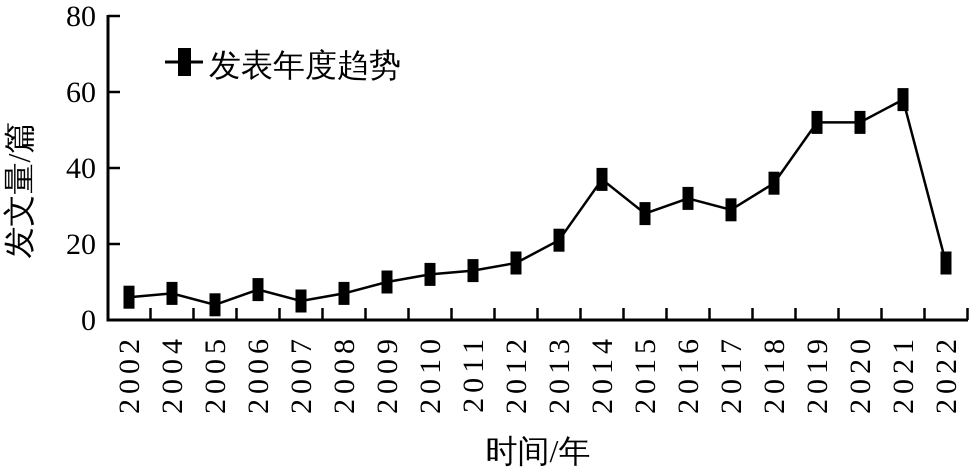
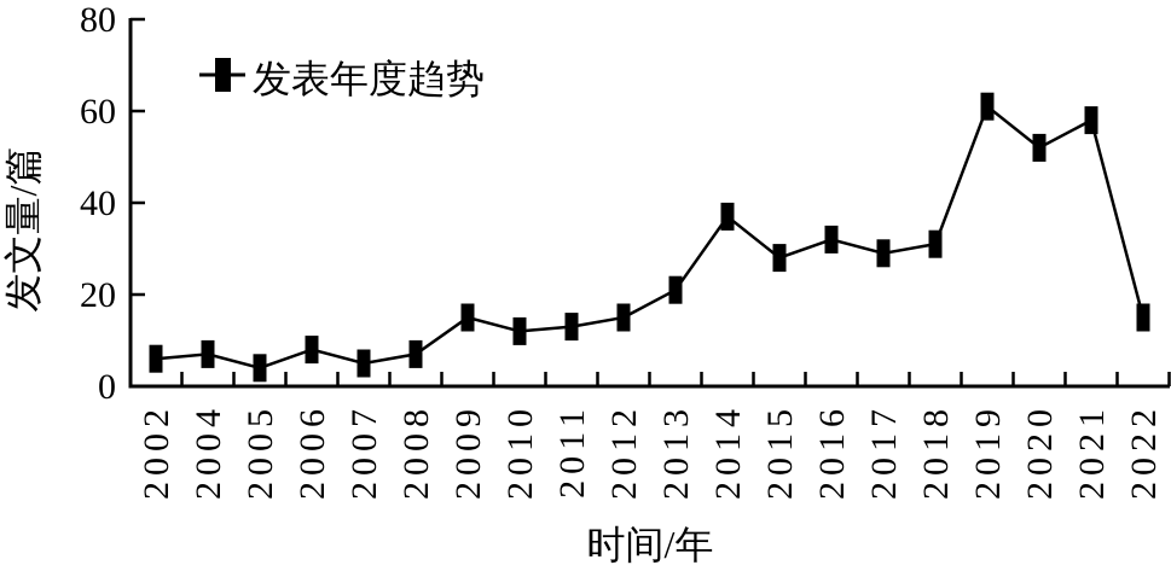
2009: 10 -> 15
2018: 36 -> 31
2019: 52 -> 61
